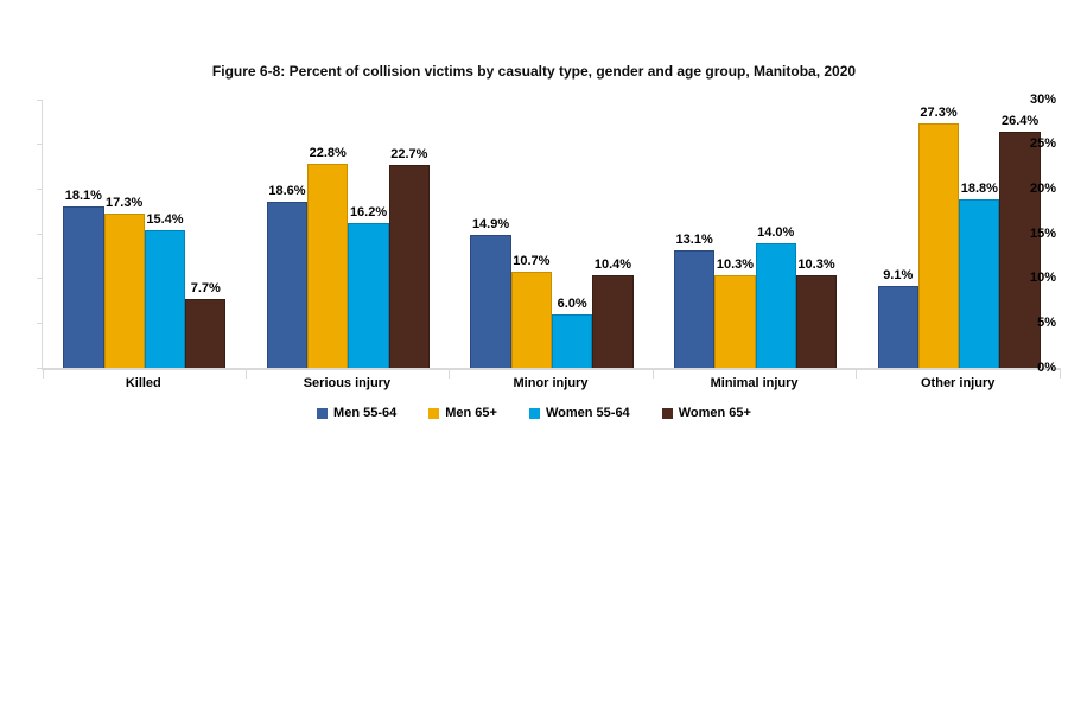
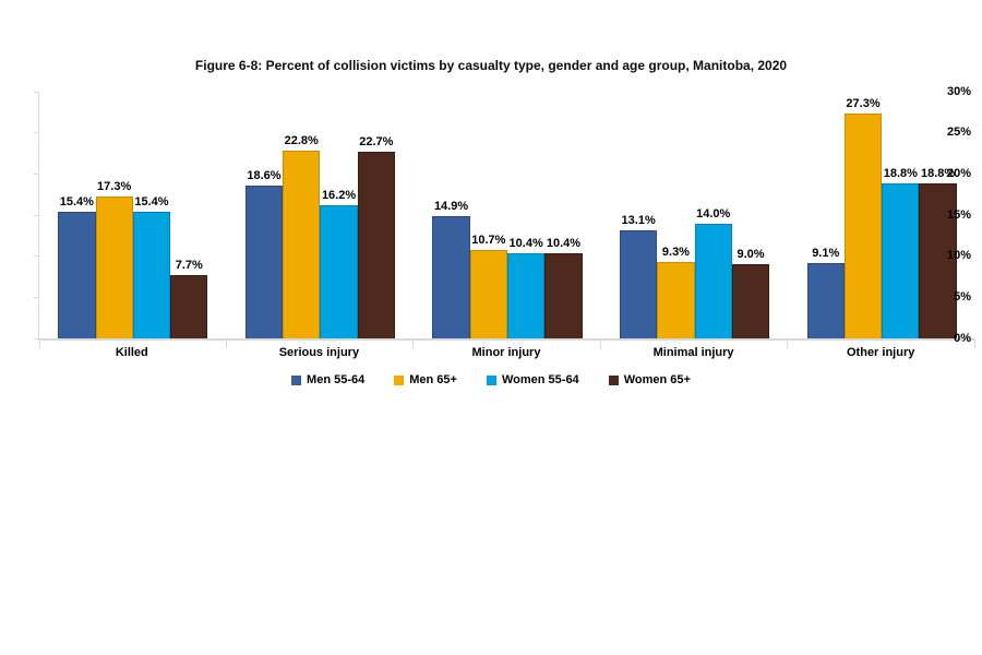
Men 55-64/Killed: 18.1% -> 15.4%
Women 55-64/Minor injury: 6.0% -> 10.4%
Men 65+/Minimal injury: 10.3% -> 9.3%
Women 65+/Minimal injury: 10.3% -> 9.0%
Women 65+/Other injury: 26.4% -> 18.8%
